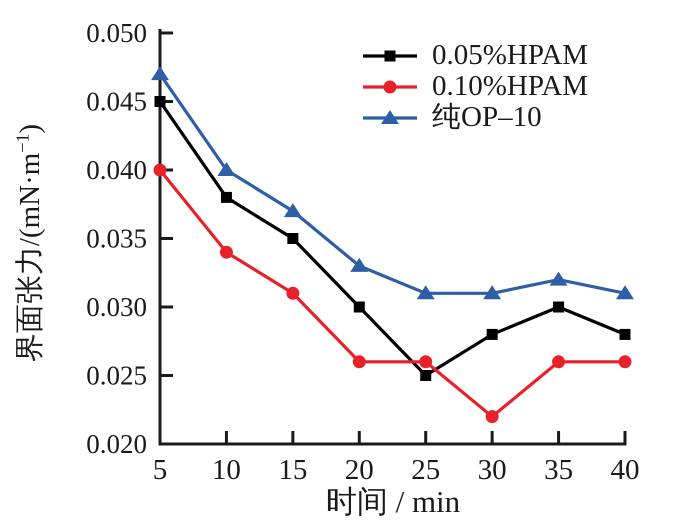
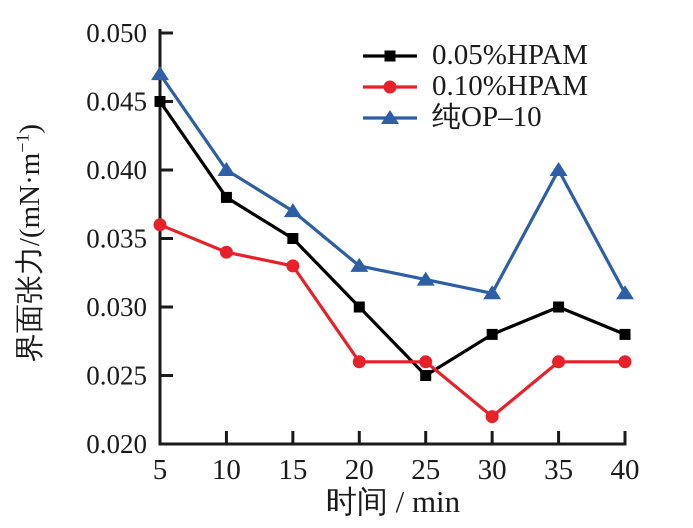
0.10%HPAM/5: 0.040 -> 0.036
0.10%HPAM/15: 0.031 -> 0.033
纯OP–10/25: 0.031 -> 0.032
纯OP–10/35: 0.032 -> 0.040
